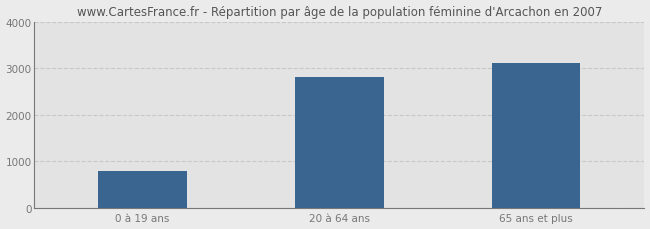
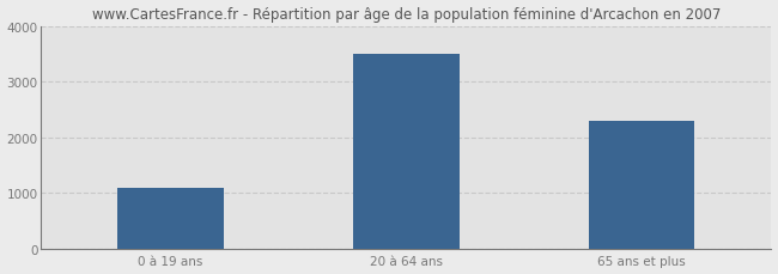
0 à 19 ans: 800 -> 1100
20 à 64 ans: 2800 -> 3500
65 ans et plus: 3100 -> 2300
